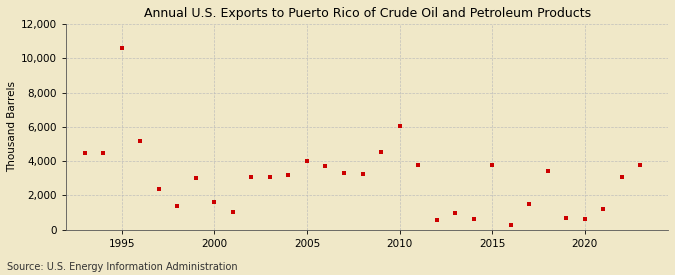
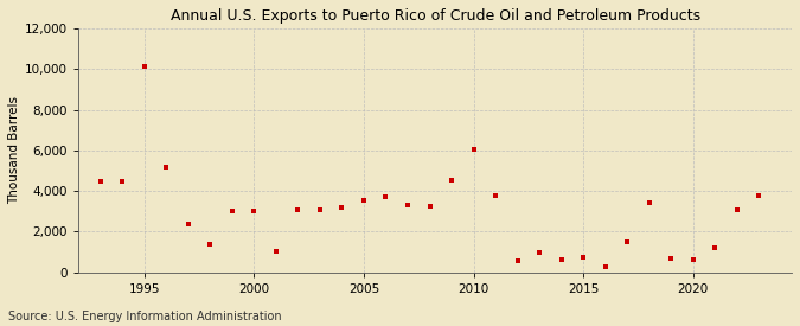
1995: 10,600 -> 10,100
2000: 1,600 -> 3,000
2005: 4,000 -> 3,600
2015: 3,800 -> 800
